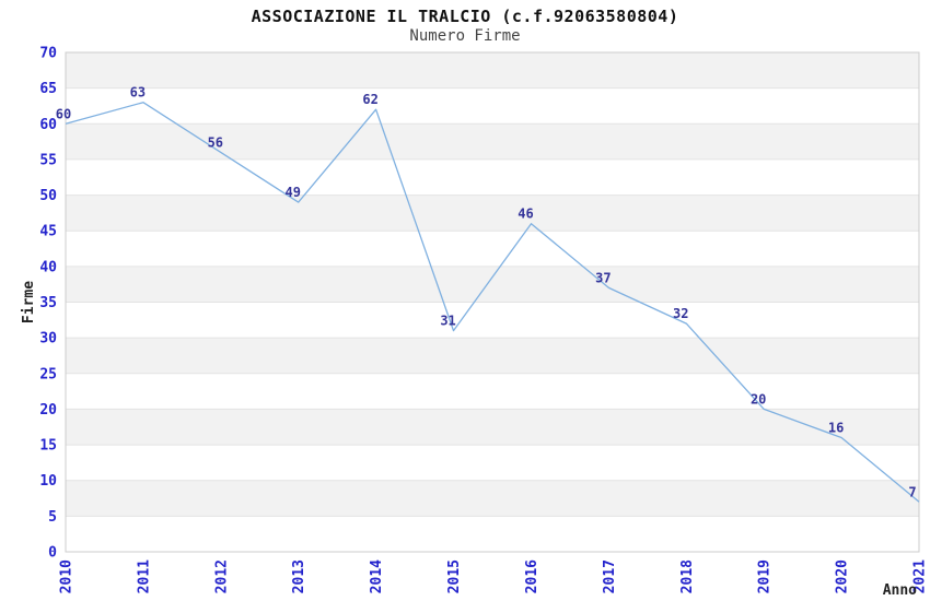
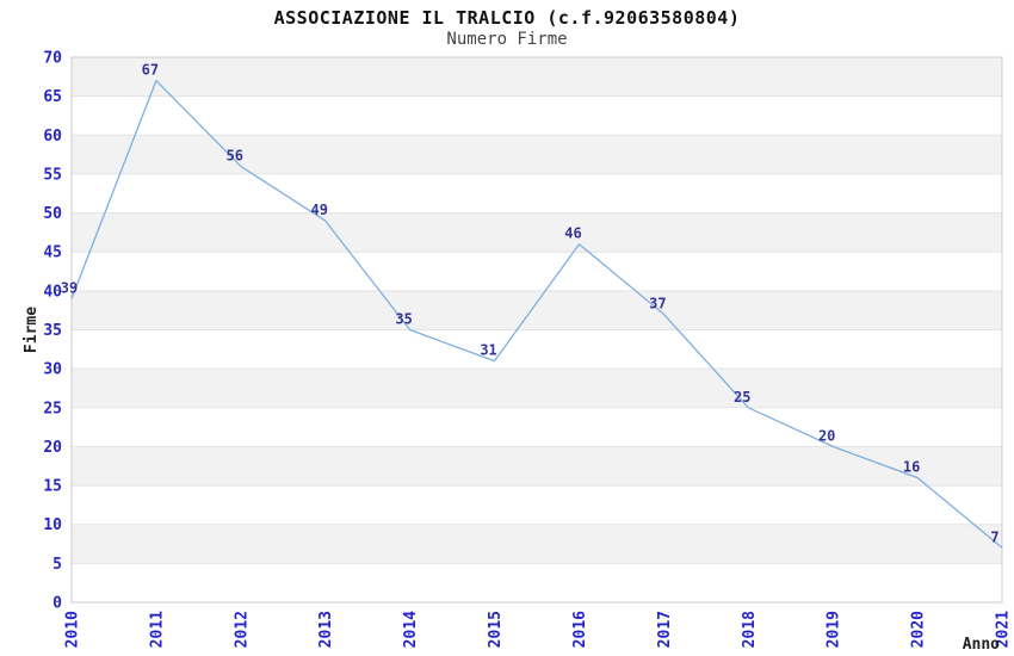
2010: 60 -> 39
2011: 63 -> 67
2014: 62 -> 35
2018: 32 -> 25
